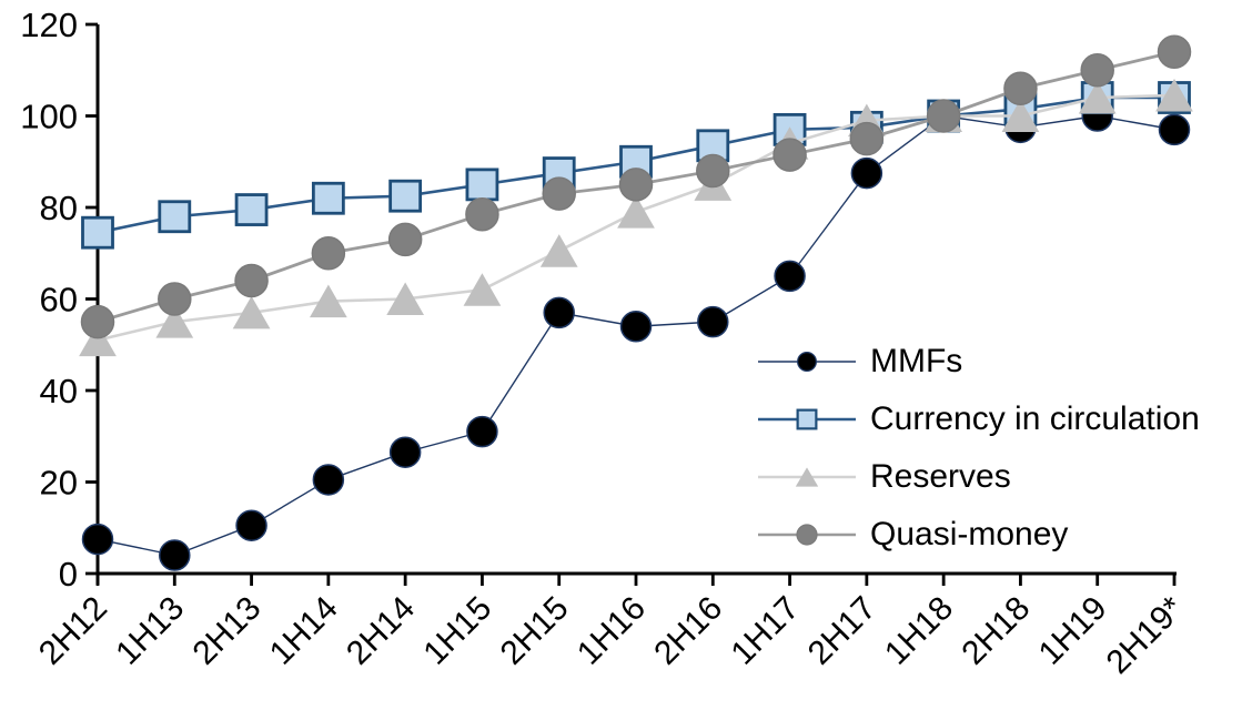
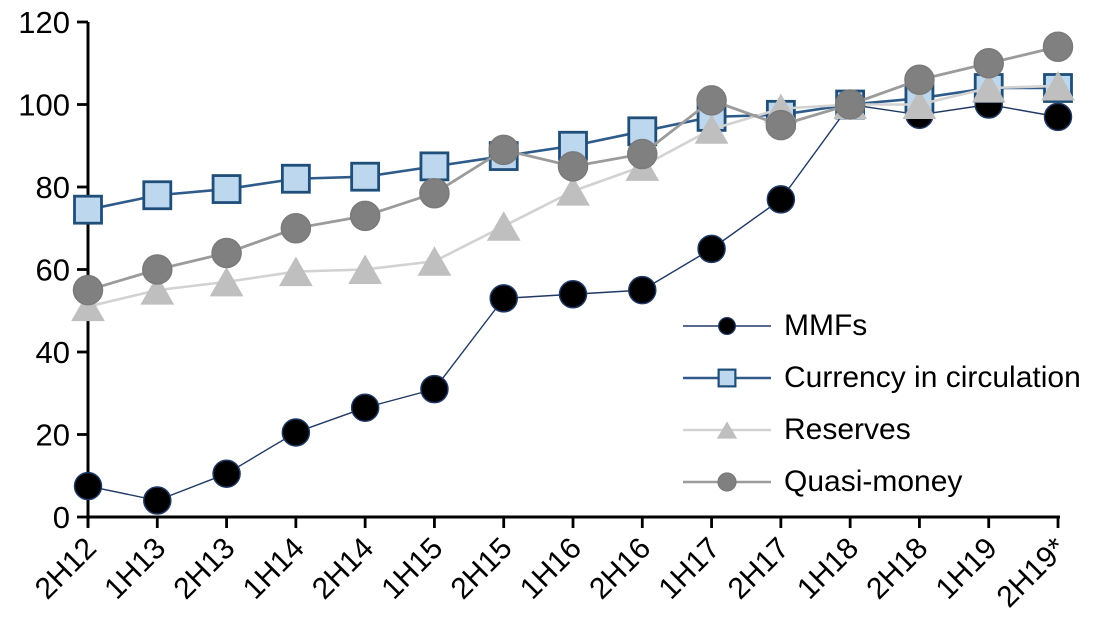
MMFs/2H15: 57 -> 53
Quasi-money/2H15: 83 -> 89
Quasi-money/1H17: 92 -> 101
MMFs/2H17: 88 -> 77
